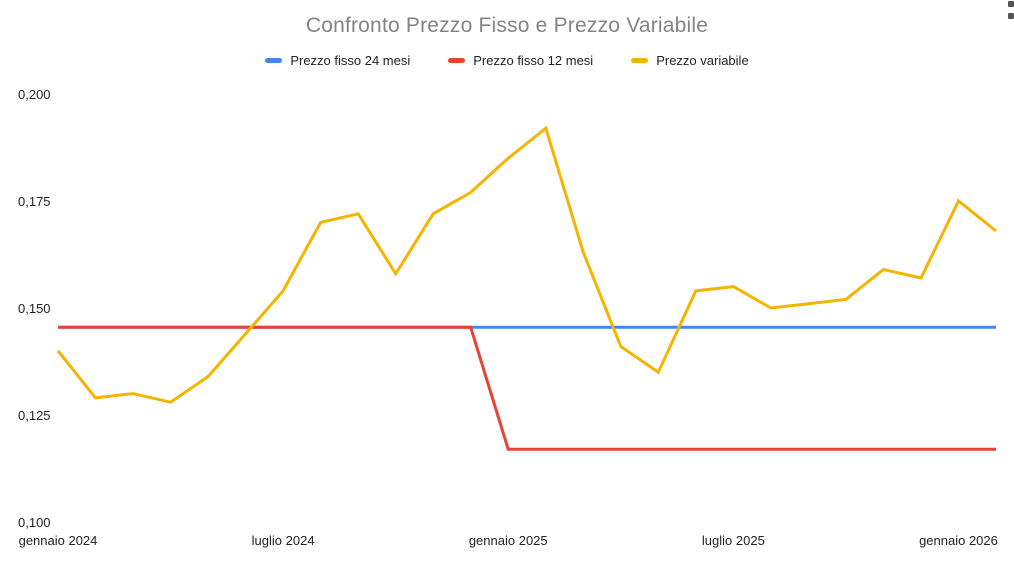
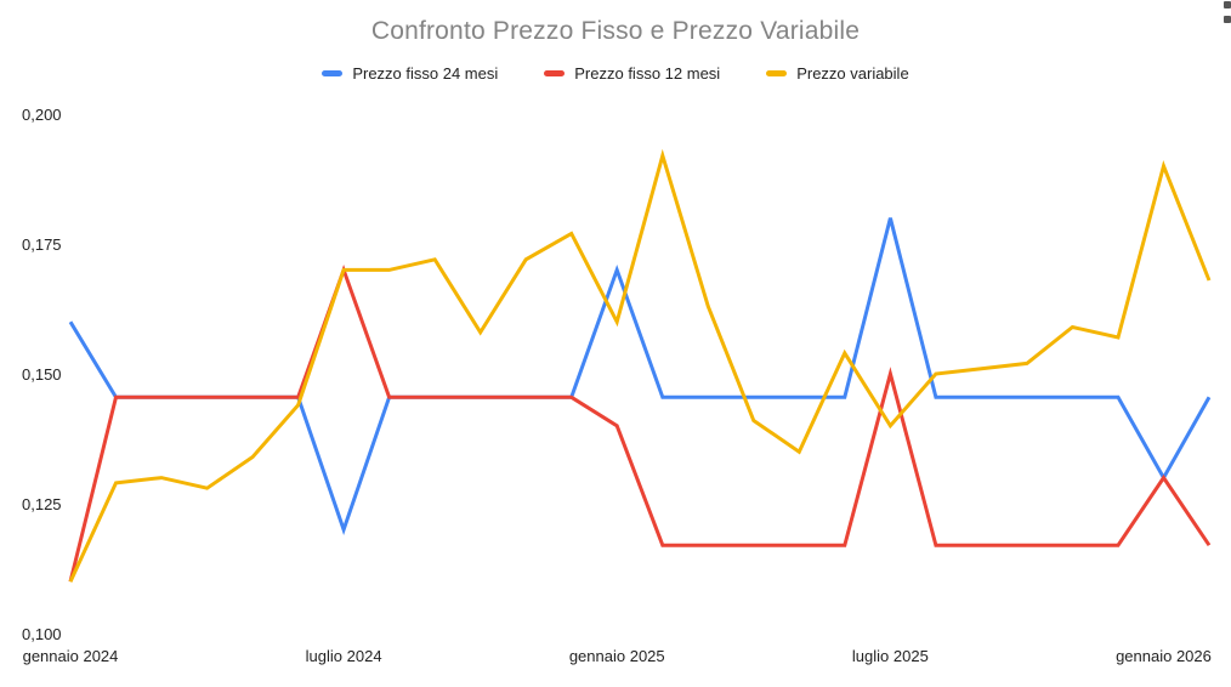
Prezzo fisso 24 mesi/gennaio 2024: 0,15 -> 0,16
Prezzo fisso 12 mesi/gennaio 2024: 0,15 -> 0,11
Prezzo variabile/gennaio 2024: 0,14 -> 0,11
Prezzo fisso 24 mesi/luglio 2024: 0,15 -> 0,12
Prezzo fisso 12 mesi/luglio 2024: 0,15 -> 0,17
Prezzo variabile/luglio 2024: 0,15 -> 0,17
Prezzo fisso 24 mesi/gennaio 2025: 0,15 -> 0,17
Prezzo fisso 12 mesi/gennaio 2025: 0,12 -> 0,14
Prezzo variabile/gennaio 2025: 0,18 -> 0,16
Prezzo fisso 24 mesi/luglio 2025: 0,15 -> 0,18
Prezzo fisso 12 mesi/luglio 2025: 0,12 -> 0,15
Prezzo variabile/luglio 2025: 0,15 -> 0,14
Prezzo fisso 24 mesi/gennaio 2026: 0,15 -> 0,13
Prezzo fisso 12 mesi/gennaio 2026: 0,12 -> 0,13
Prezzo variabile/gennaio 2026: 0,17 -> 0,19
